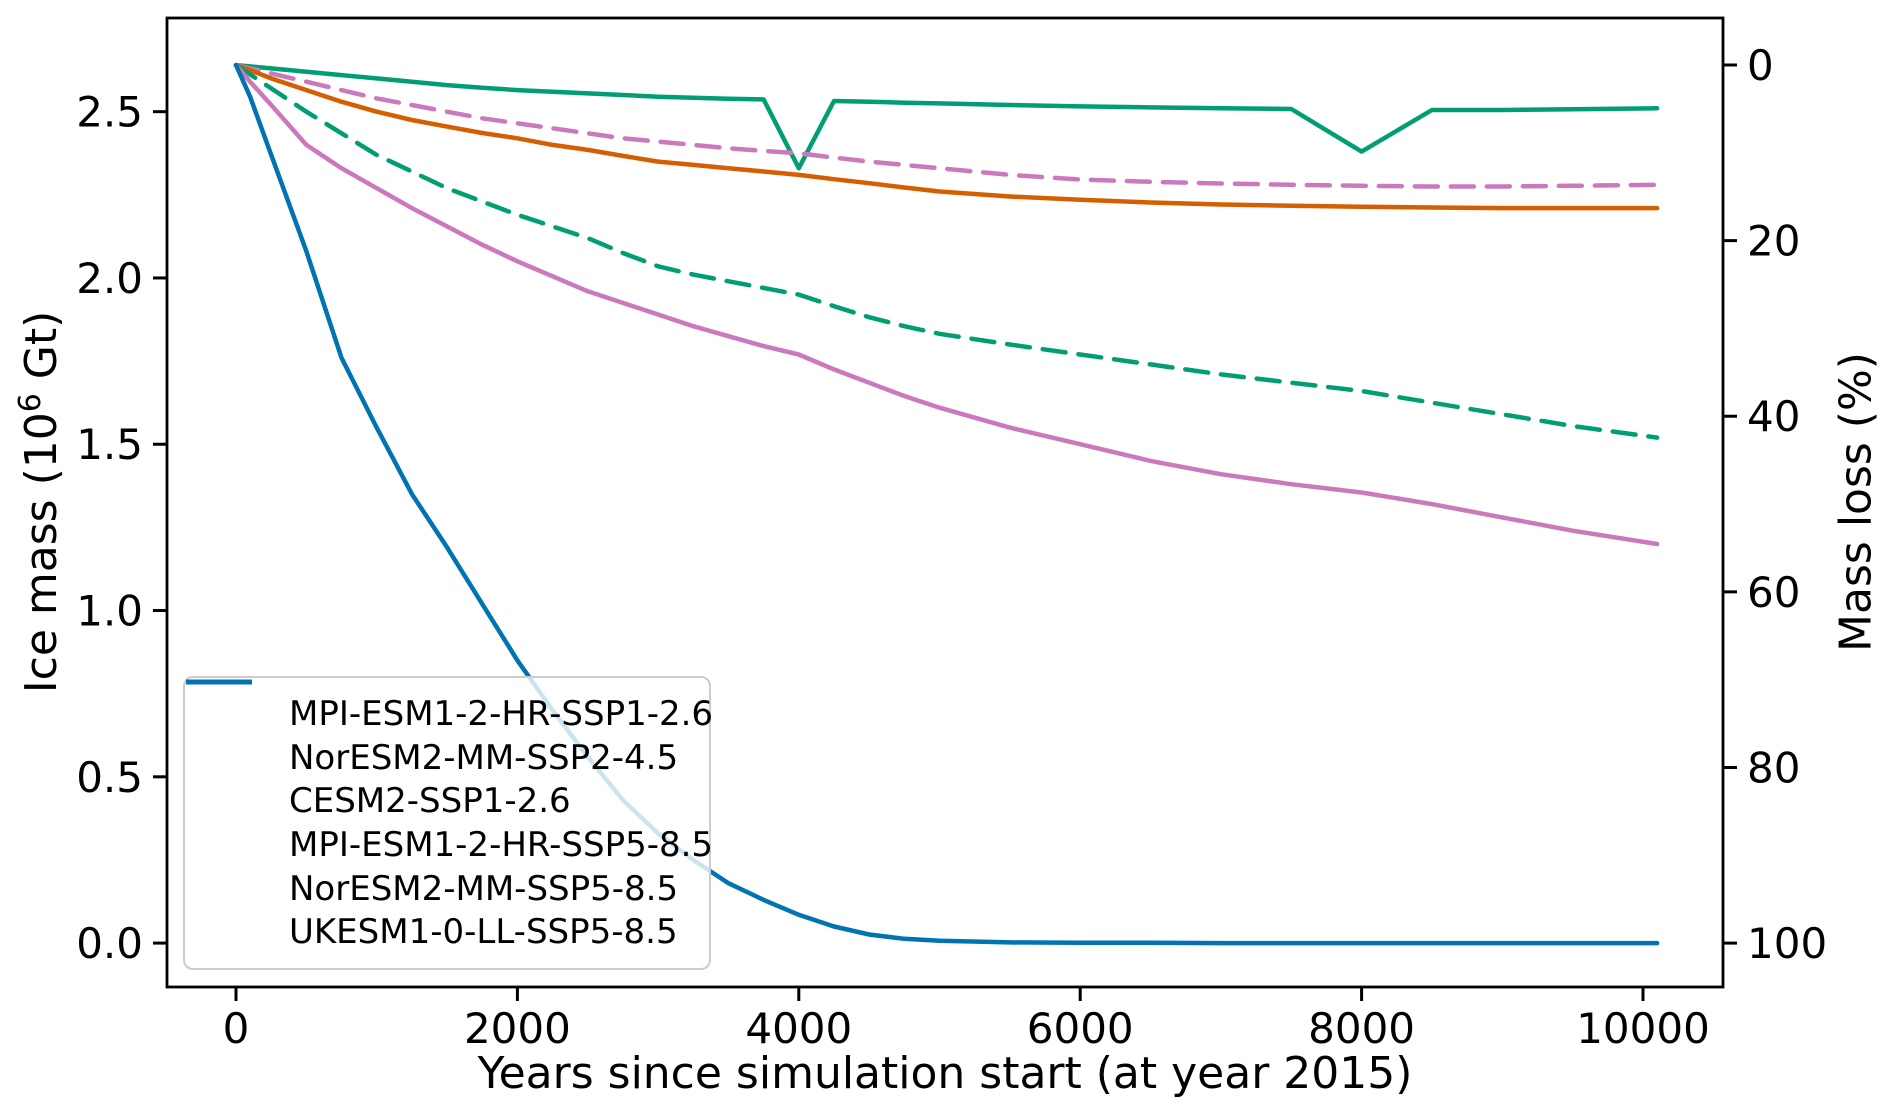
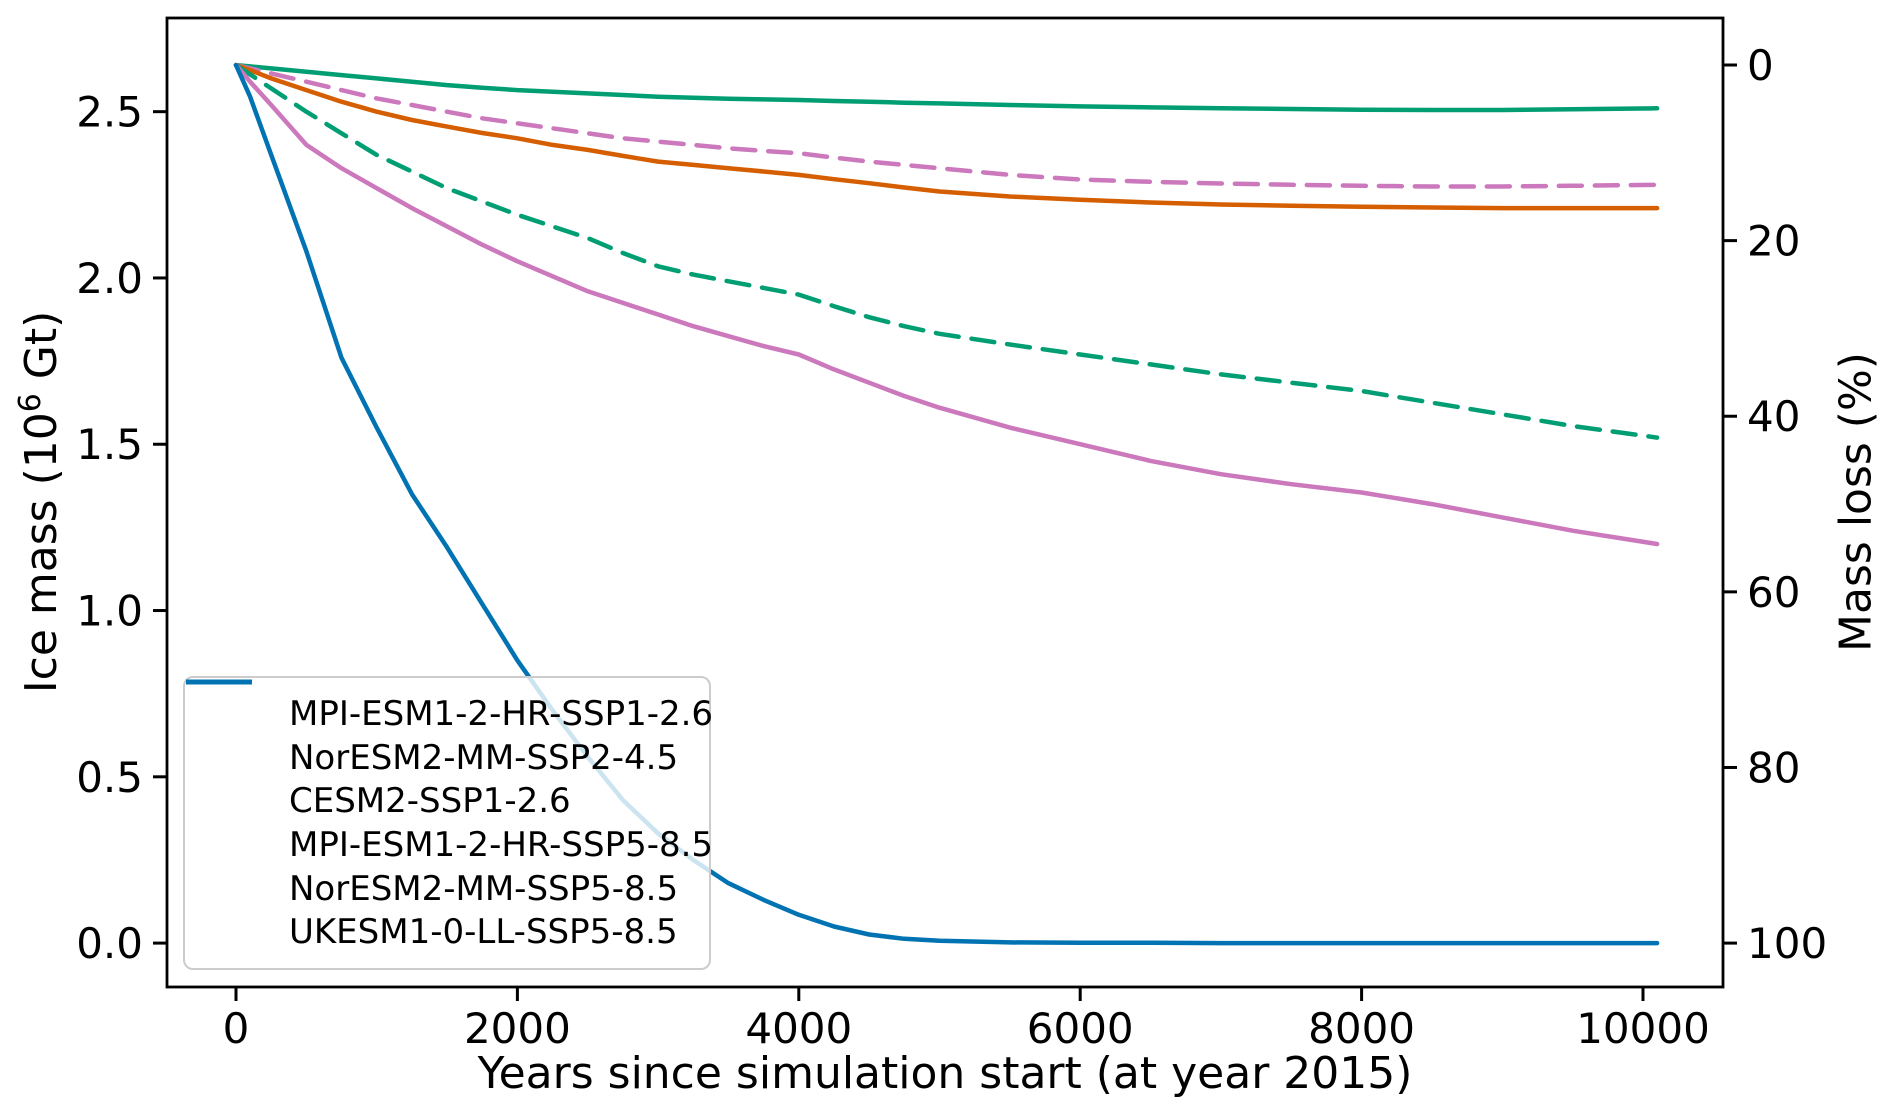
MPI-ESM1-2-HR-SSP1-2.6/4000: 2.33 -> 2.54
MPI-ESM1-2-HR-SSP1-2.6/8000: 2.38 -> 2.51
